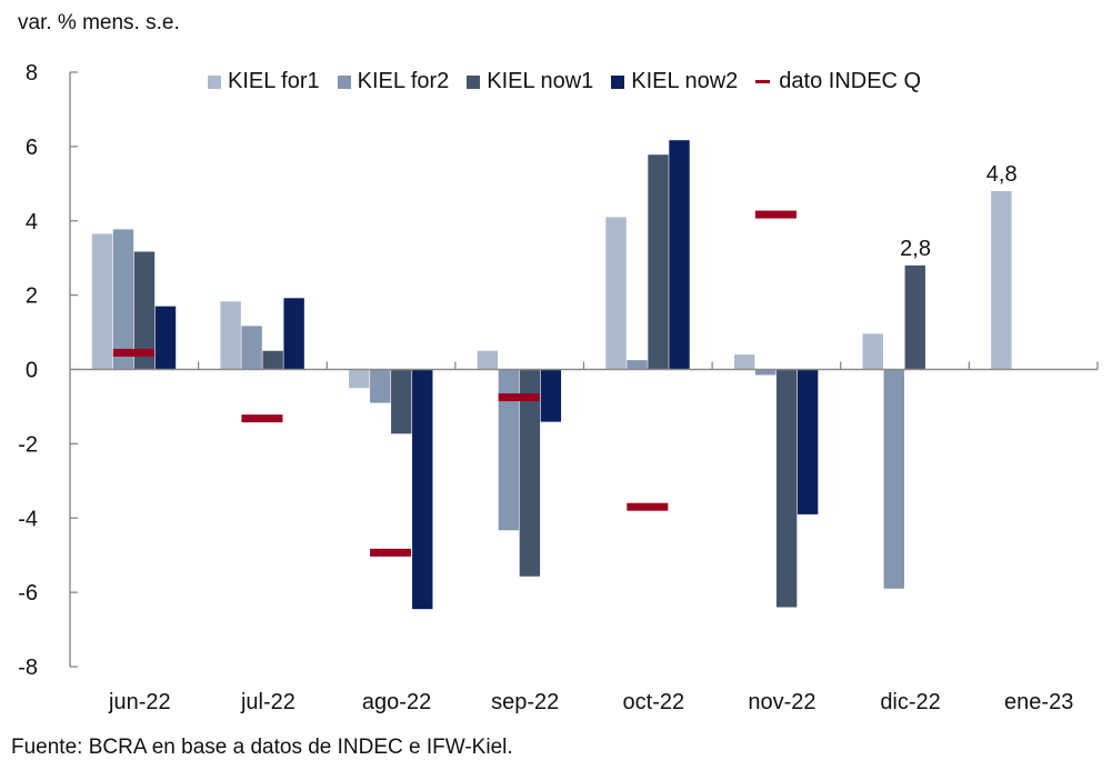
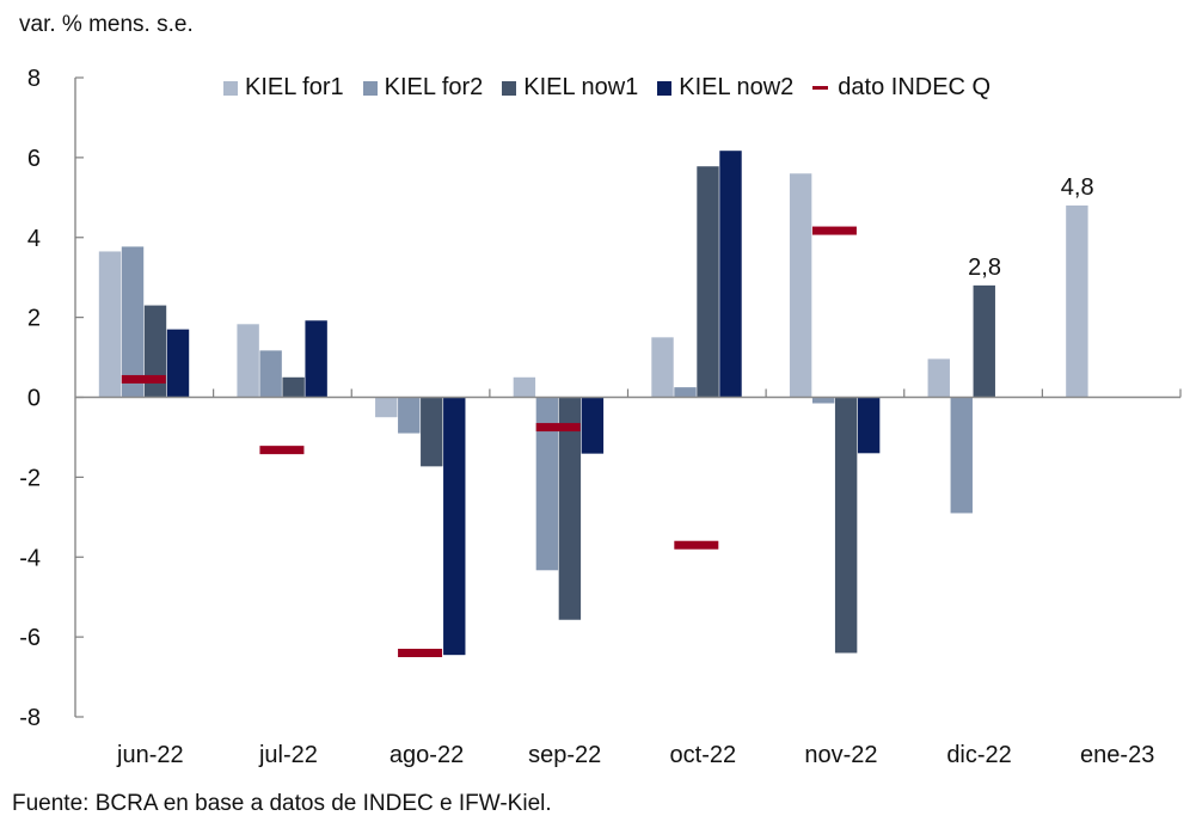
KIEL now1/jun-22: 3.2 -> 2.3
dato INDEC Q/ago-22: -4.9 -> -6.4
KIEL for1/oct-22: 4.1 -> 1.5
KIEL for1/nov-22: 0.4 -> 5.6
KIEL now2/nov-22: -3.9 -> -1.4
KIEL for2/dic-22: -5.9 -> -2.9
